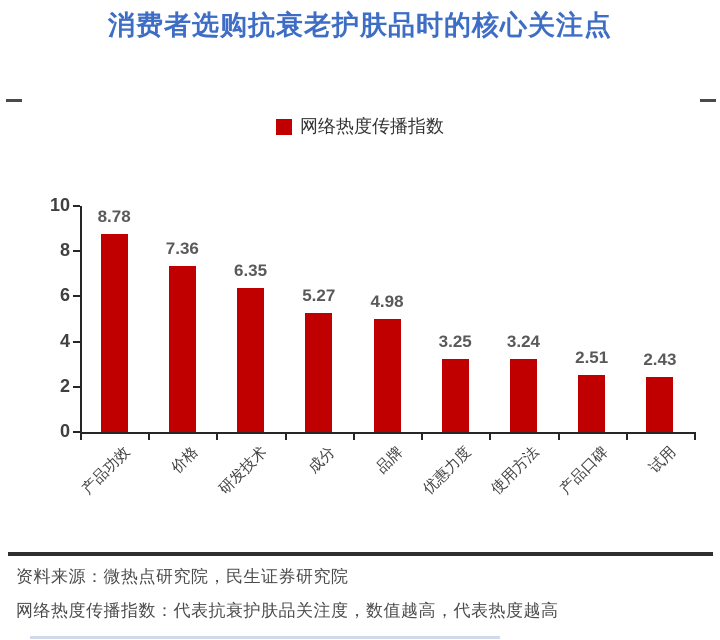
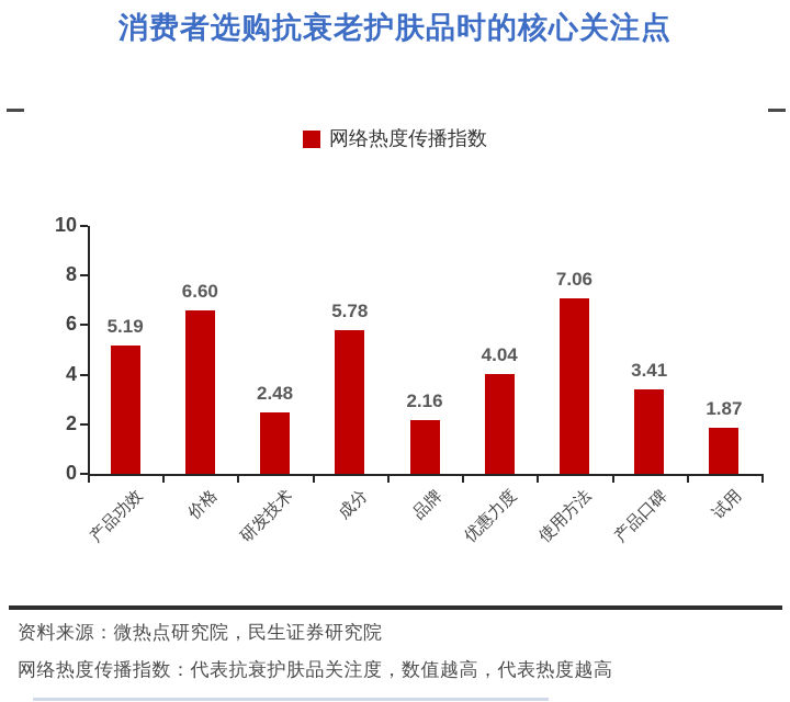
产品功效: 8.78 -> 5.19
价格: 7.36 -> 6.60
研发技术: 6.35 -> 2.48
成分: 5.27 -> 5.78
品牌: 4.98 -> 2.16
优惠力度: 3.25 -> 4.04
使用方法: 3.24 -> 7.06
产品口碑: 2.51 -> 3.41
试用: 2.43 -> 1.87
